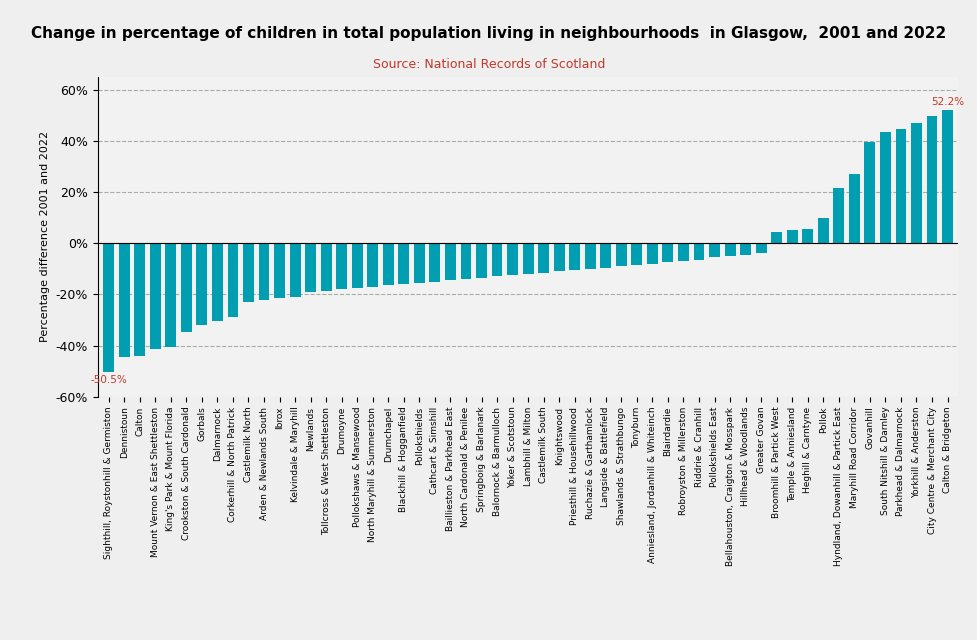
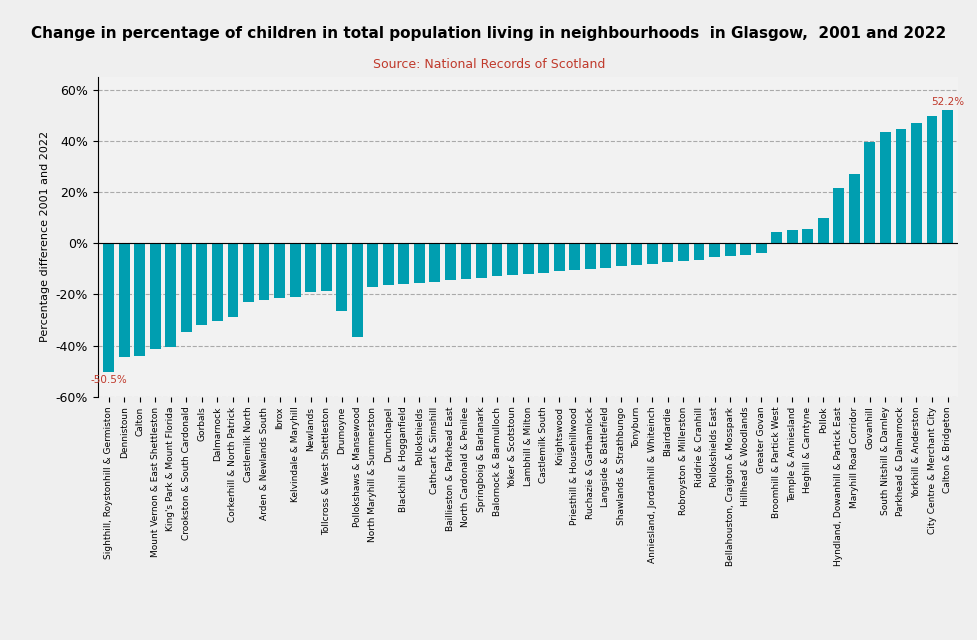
Drumoyne: -18.0% -> -26.5%
Pollokshaws & Mansewood: -17.5% -> -36.5%
